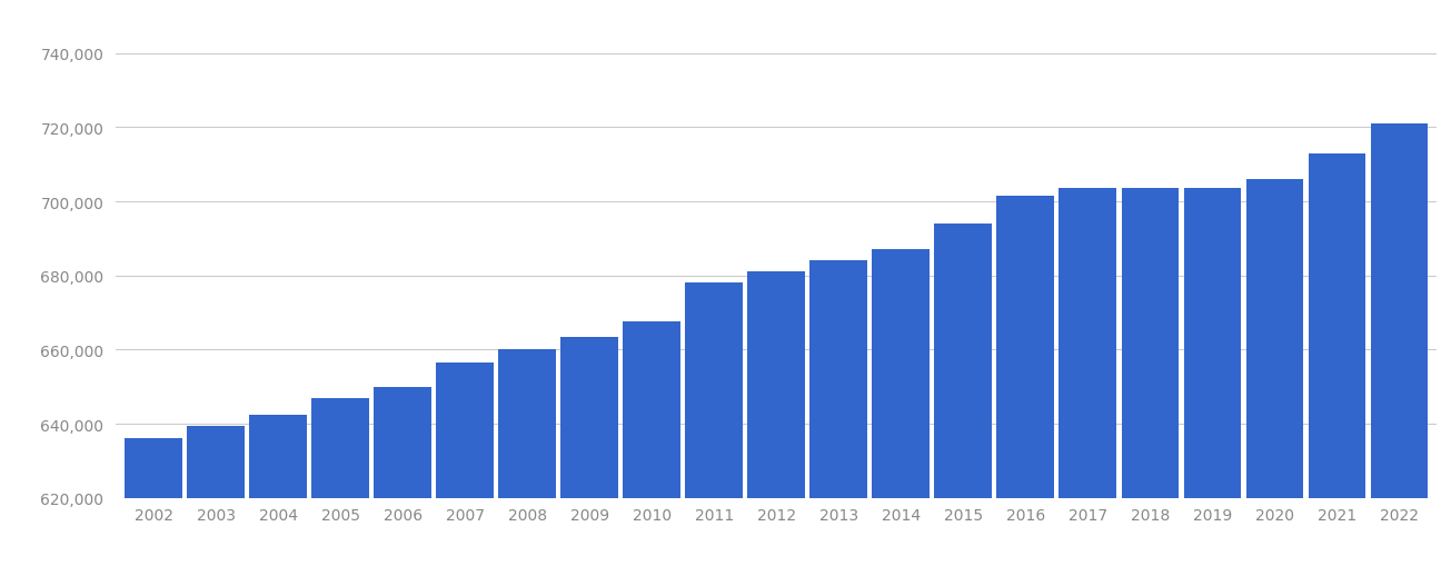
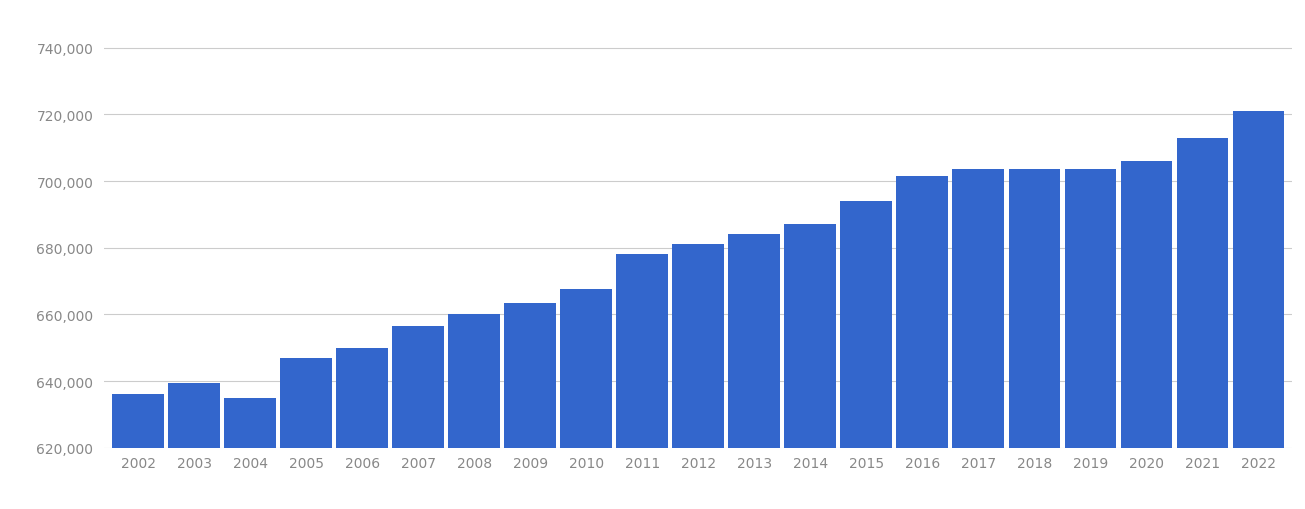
2004: 642,500 -> 635,000
